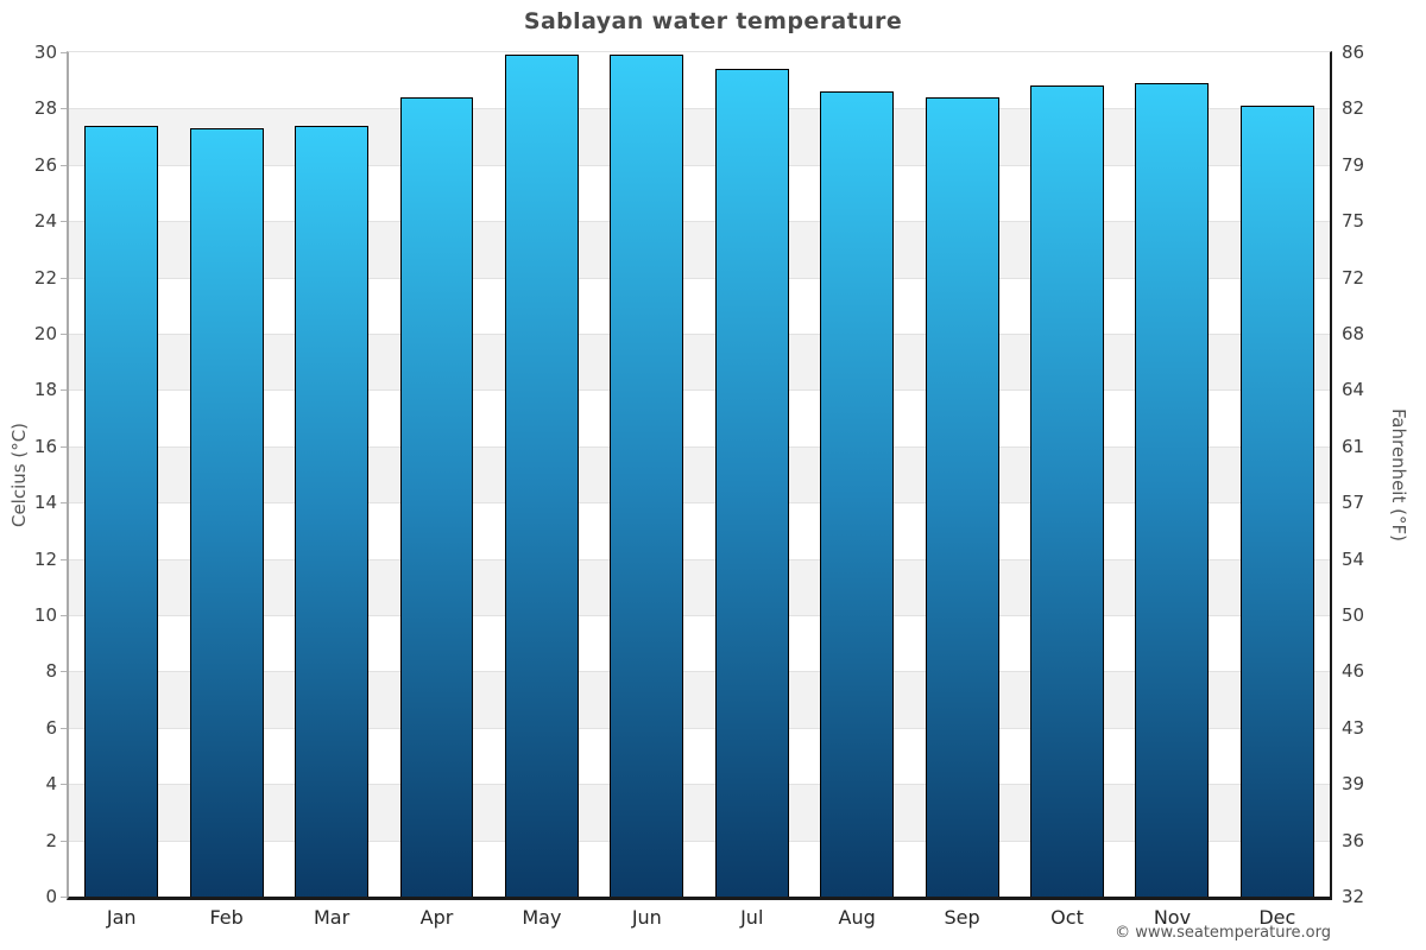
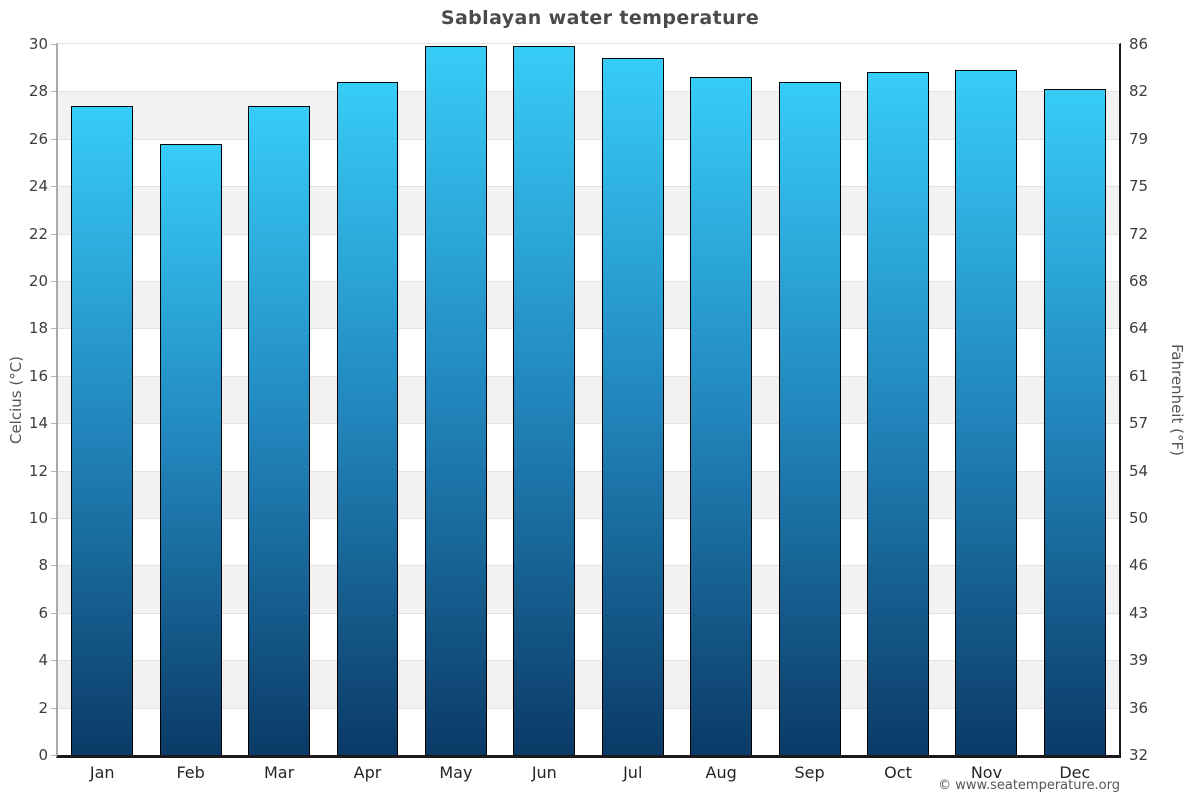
Feb: 27.3 -> 25.8
